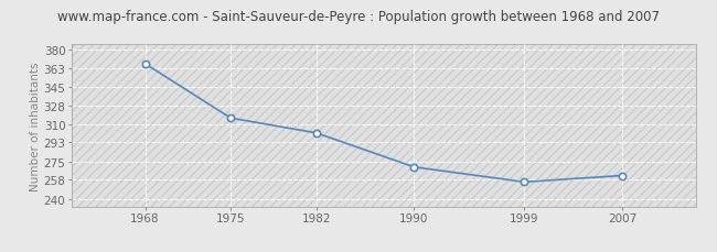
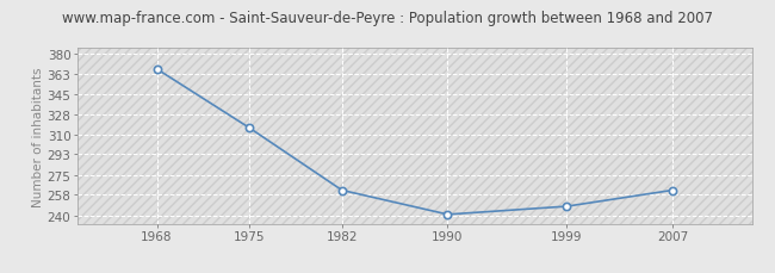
1982: 302 -> 262
1990: 270 -> 241
1999: 256 -> 248
